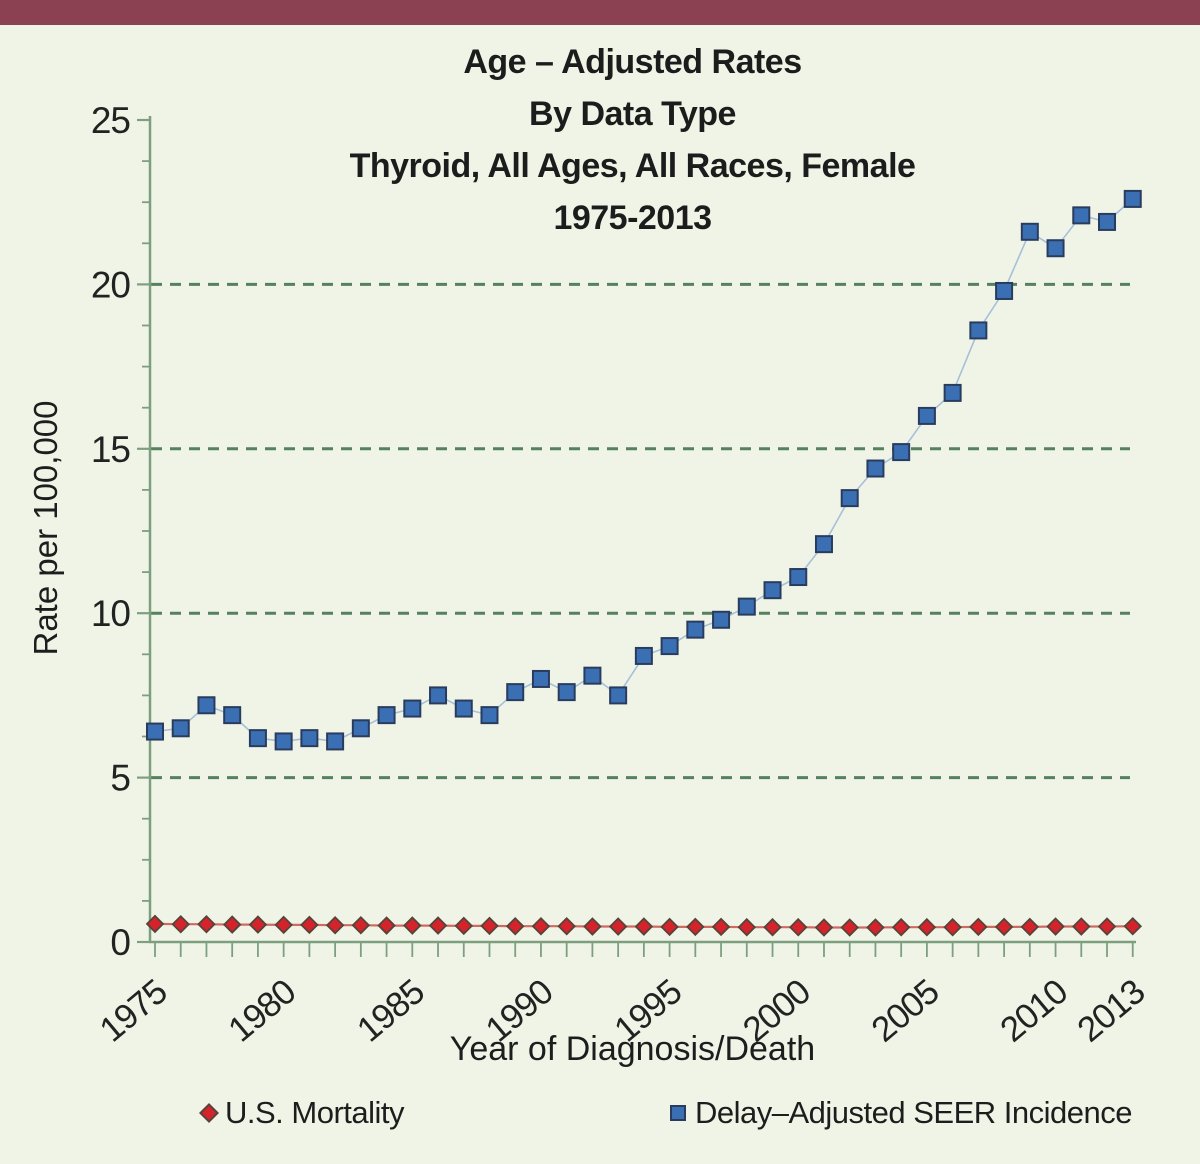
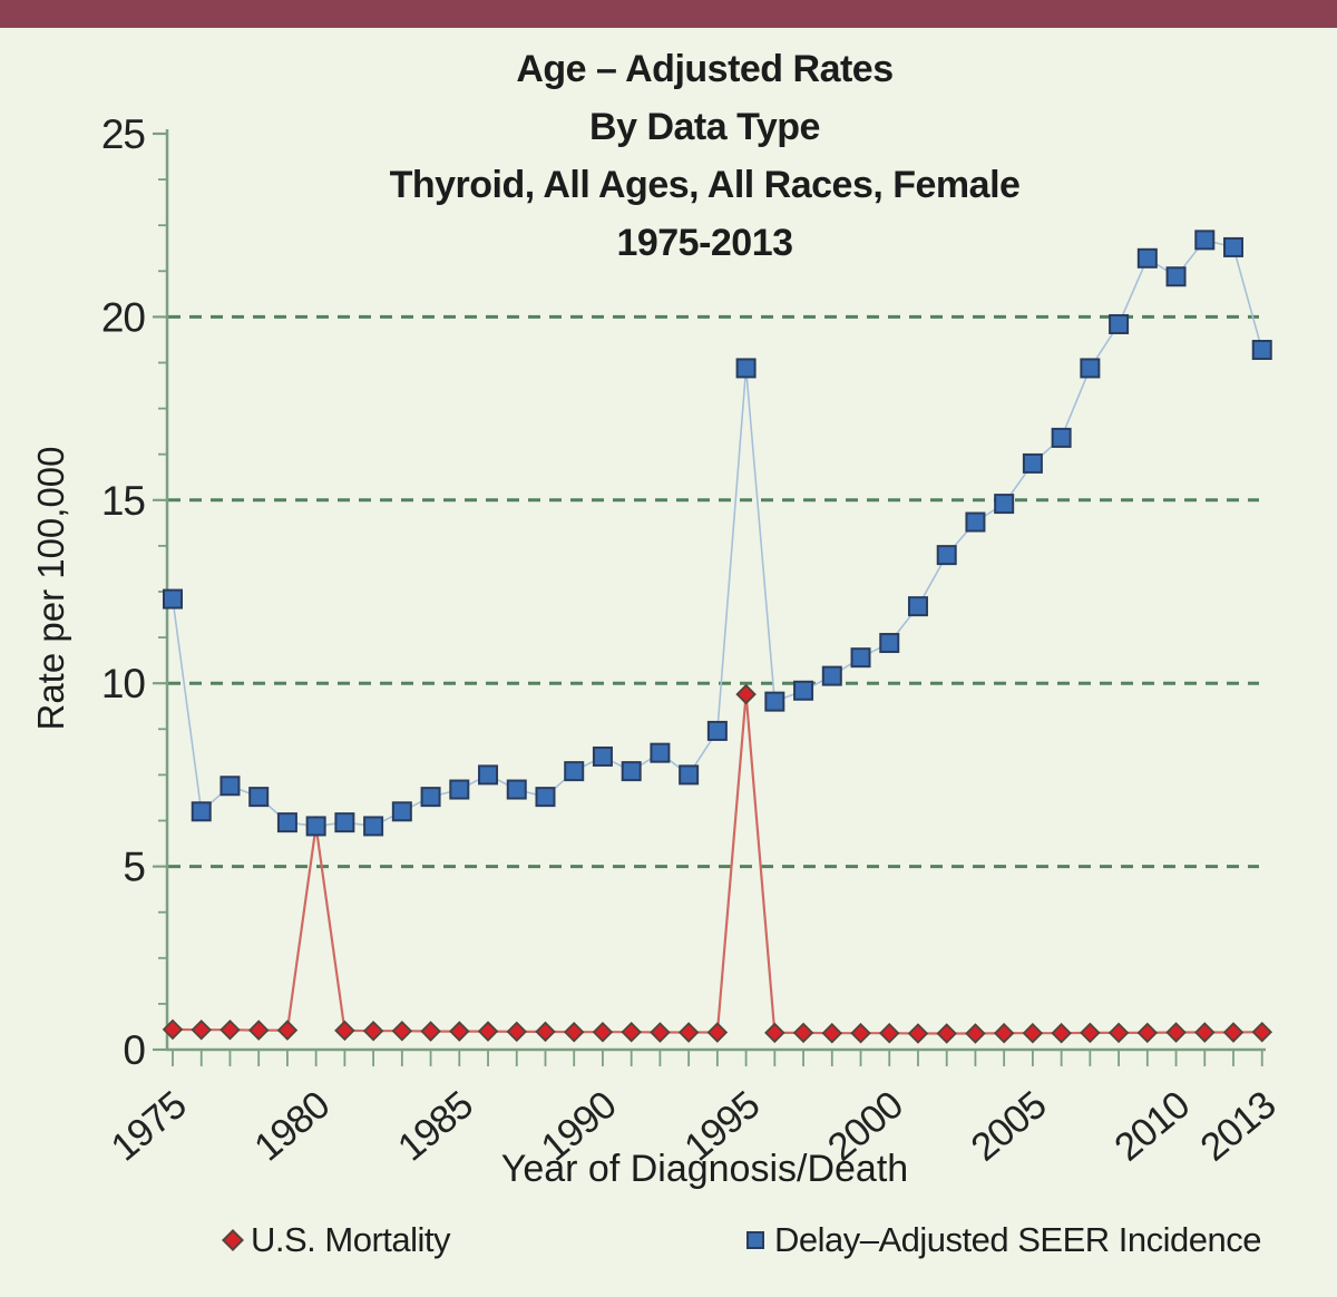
Delay–Adjusted SEER Incidence/1975: 6.4 -> 12.3
U.S. Mortality/1980: 0.5 -> 6.1
U.S. Mortality/1995: 0.5 -> 9.7
Delay–Adjusted SEER Incidence/1995: 9.0 -> 18.6
Delay–Adjusted SEER Incidence/2013: 22.6 -> 19.1
